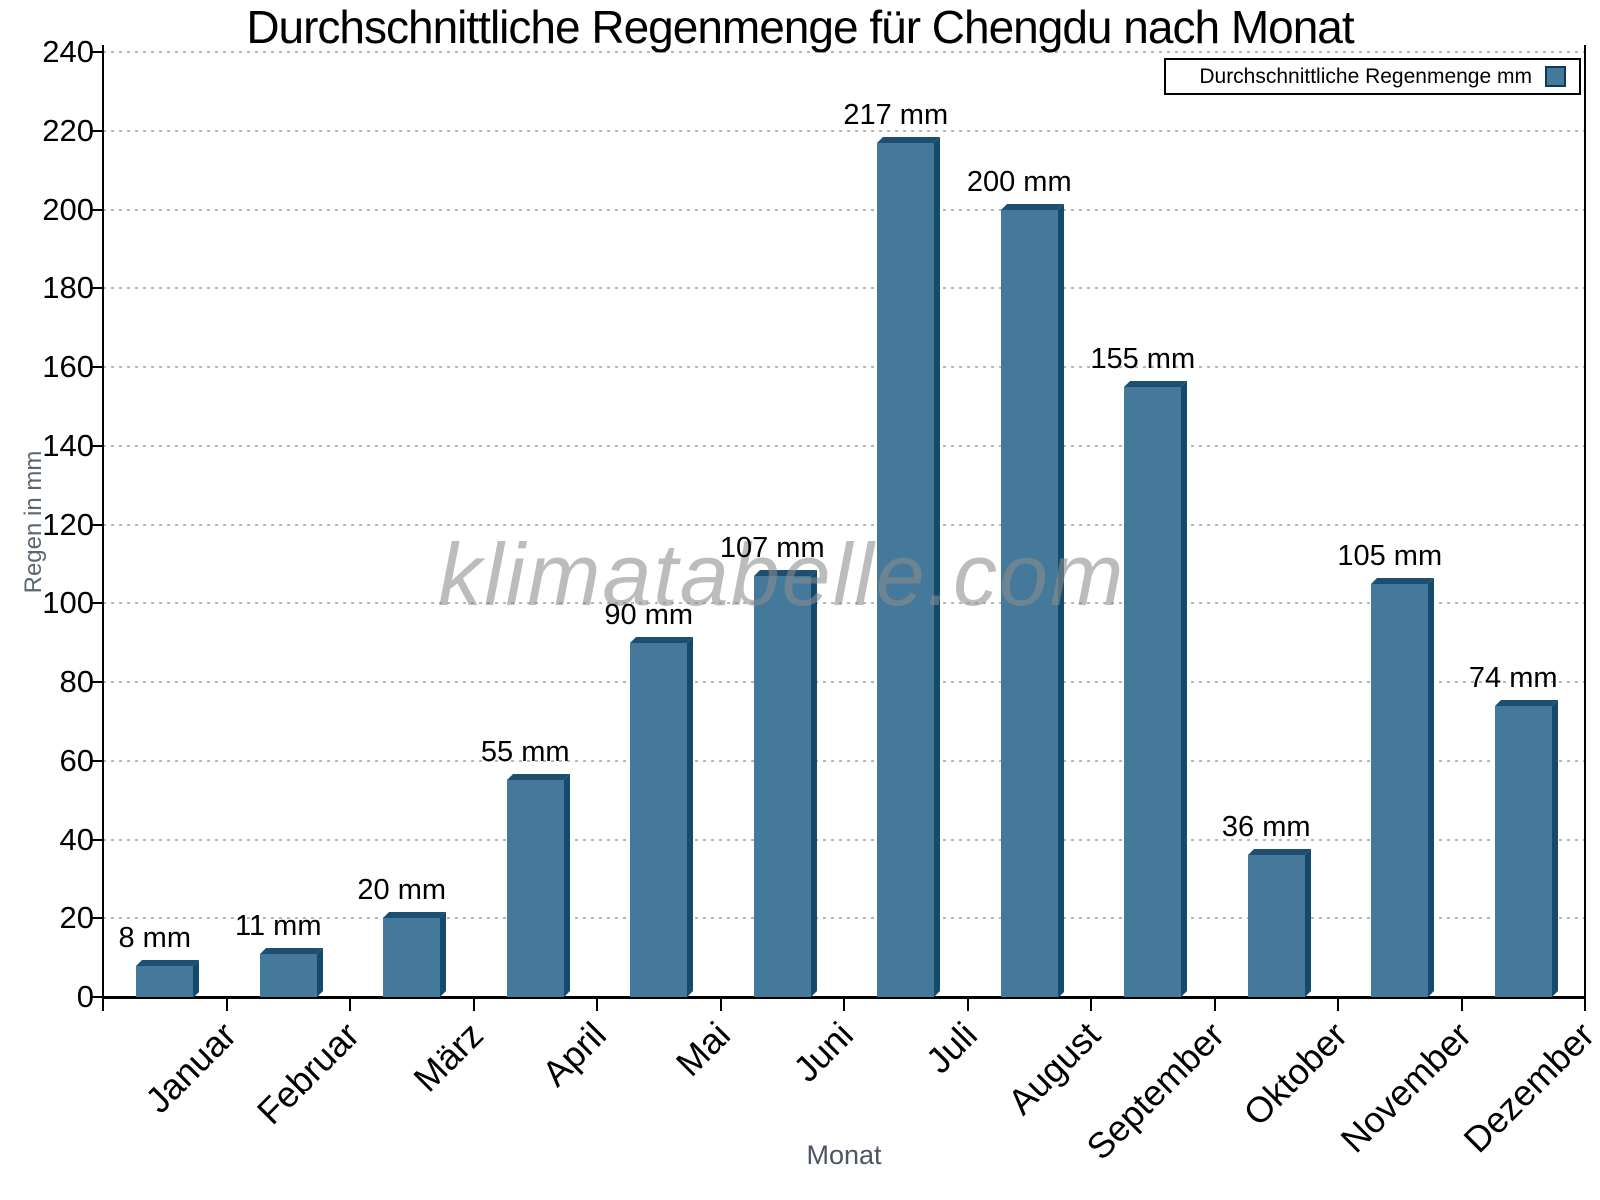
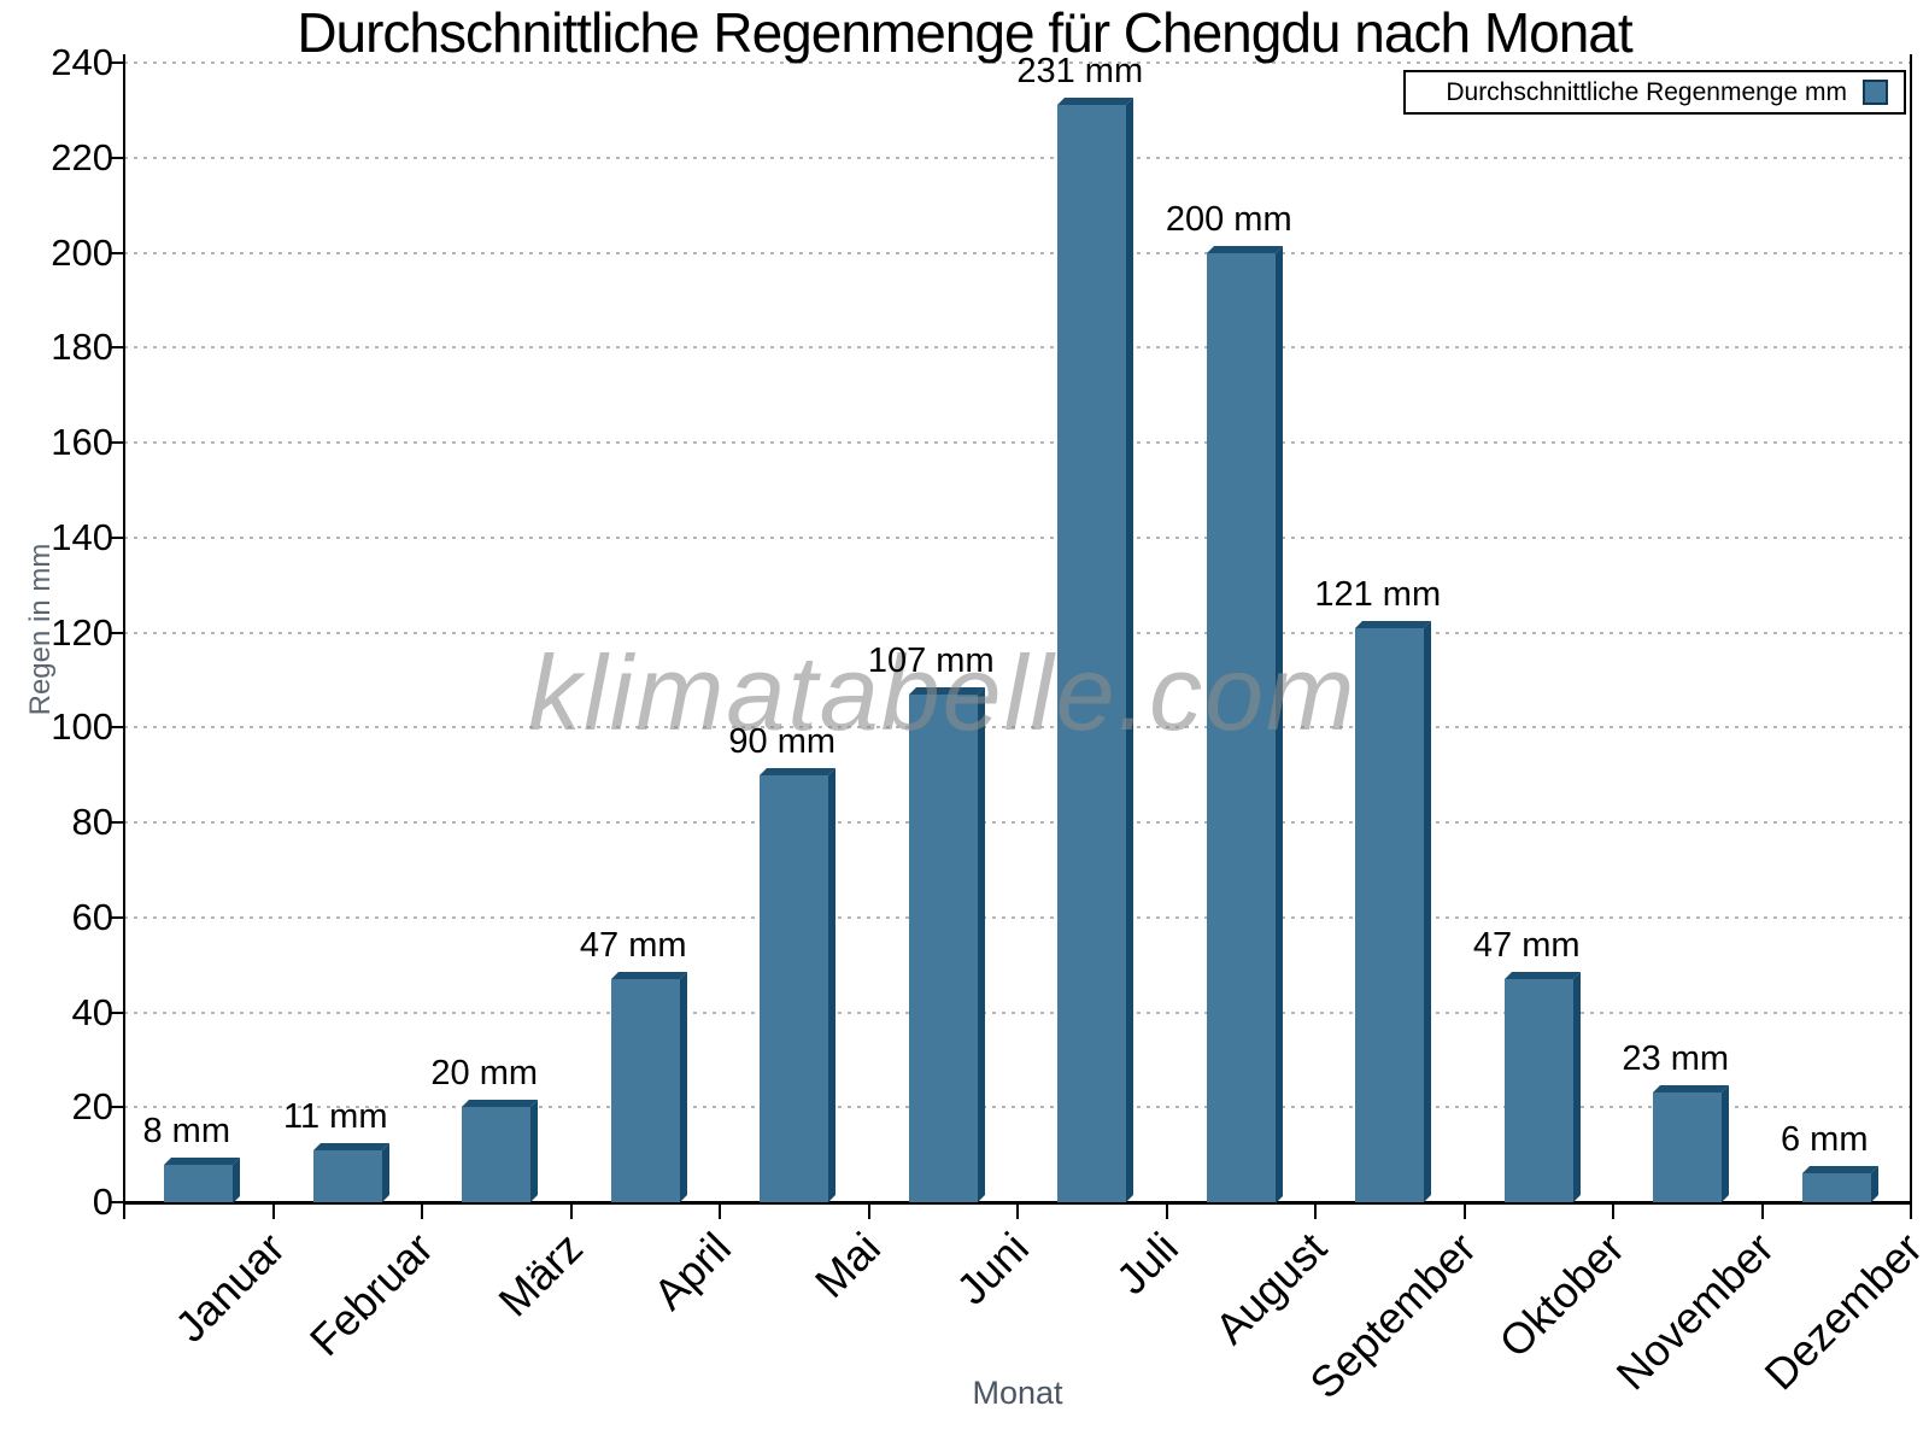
April: 55 -> 47
Juli: 217 -> 231
September: 155 -> 121
Oktober: 36 -> 47
November: 105 -> 23
Dezember: 74 -> 6
